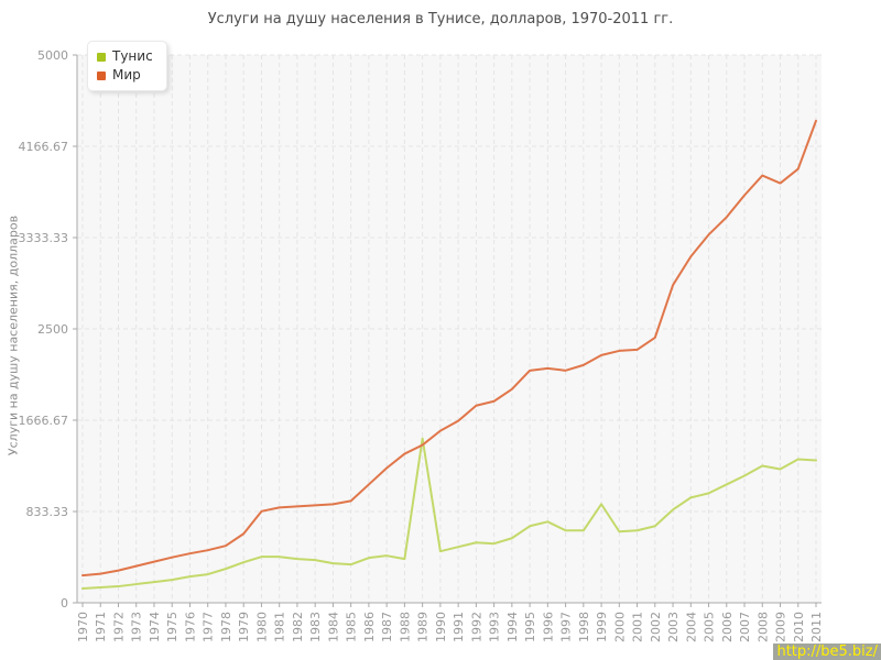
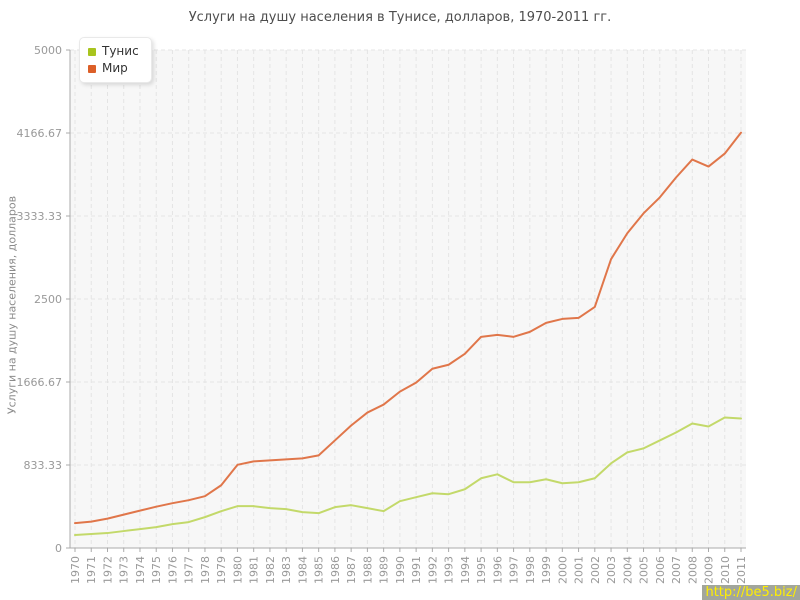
Тунис/1989: 1500 -> 400
Тунис/1999: 900 -> 700
Мир/2011: 4400 -> 4200
